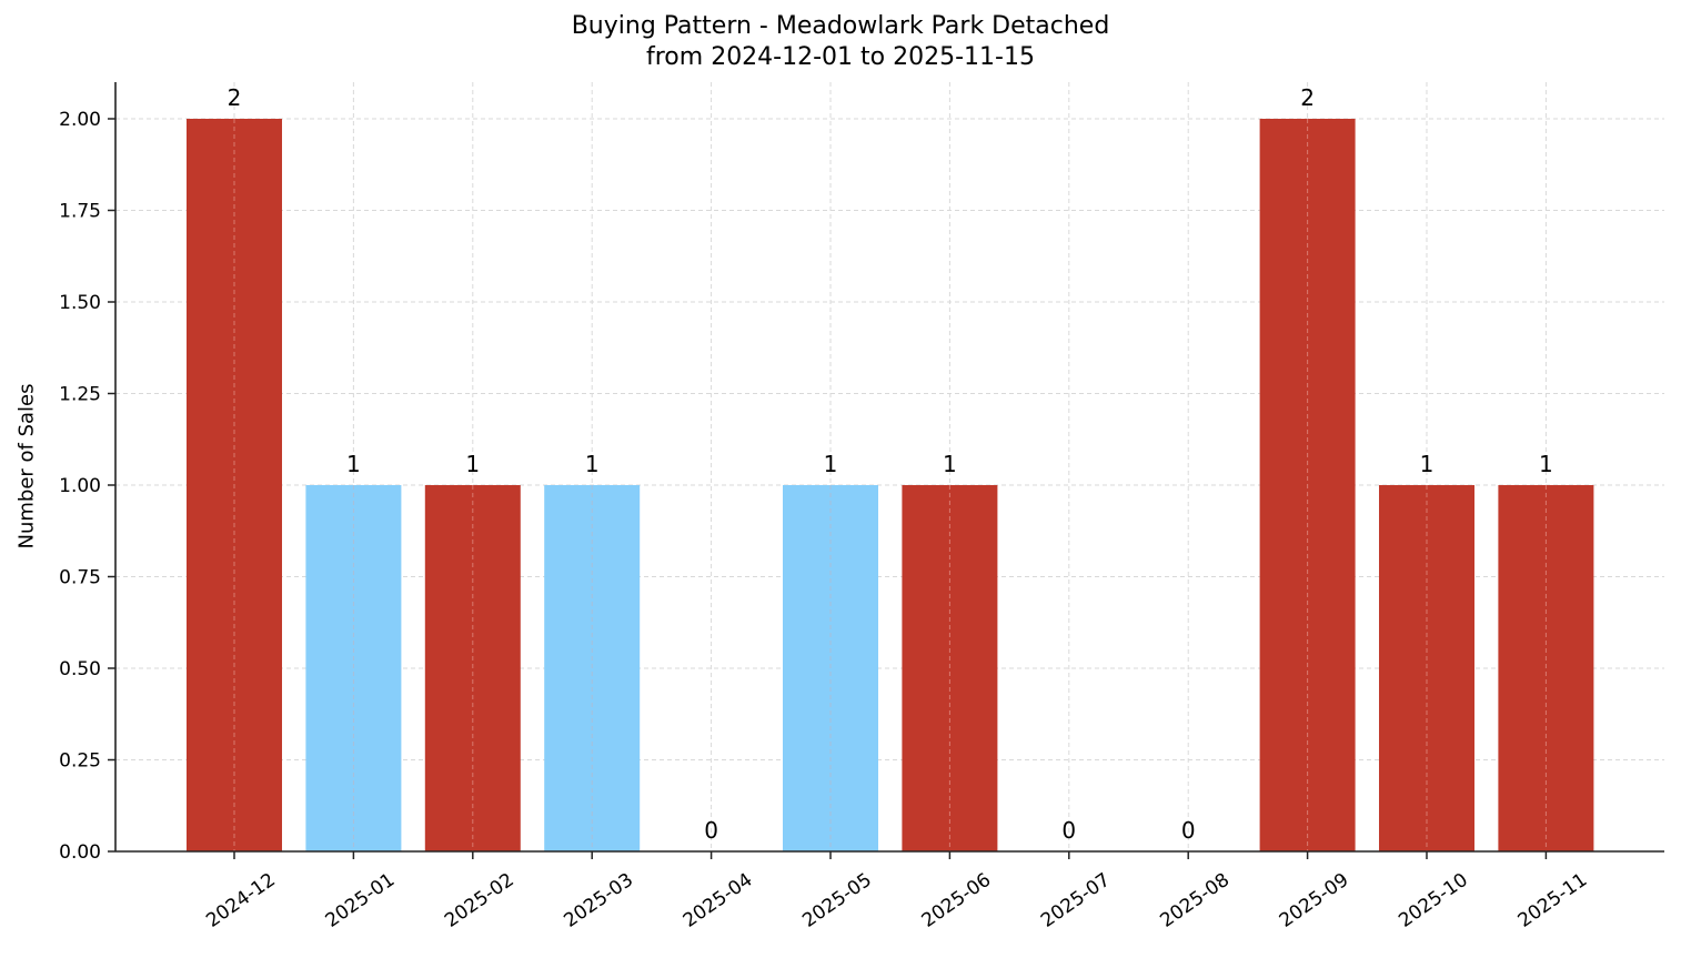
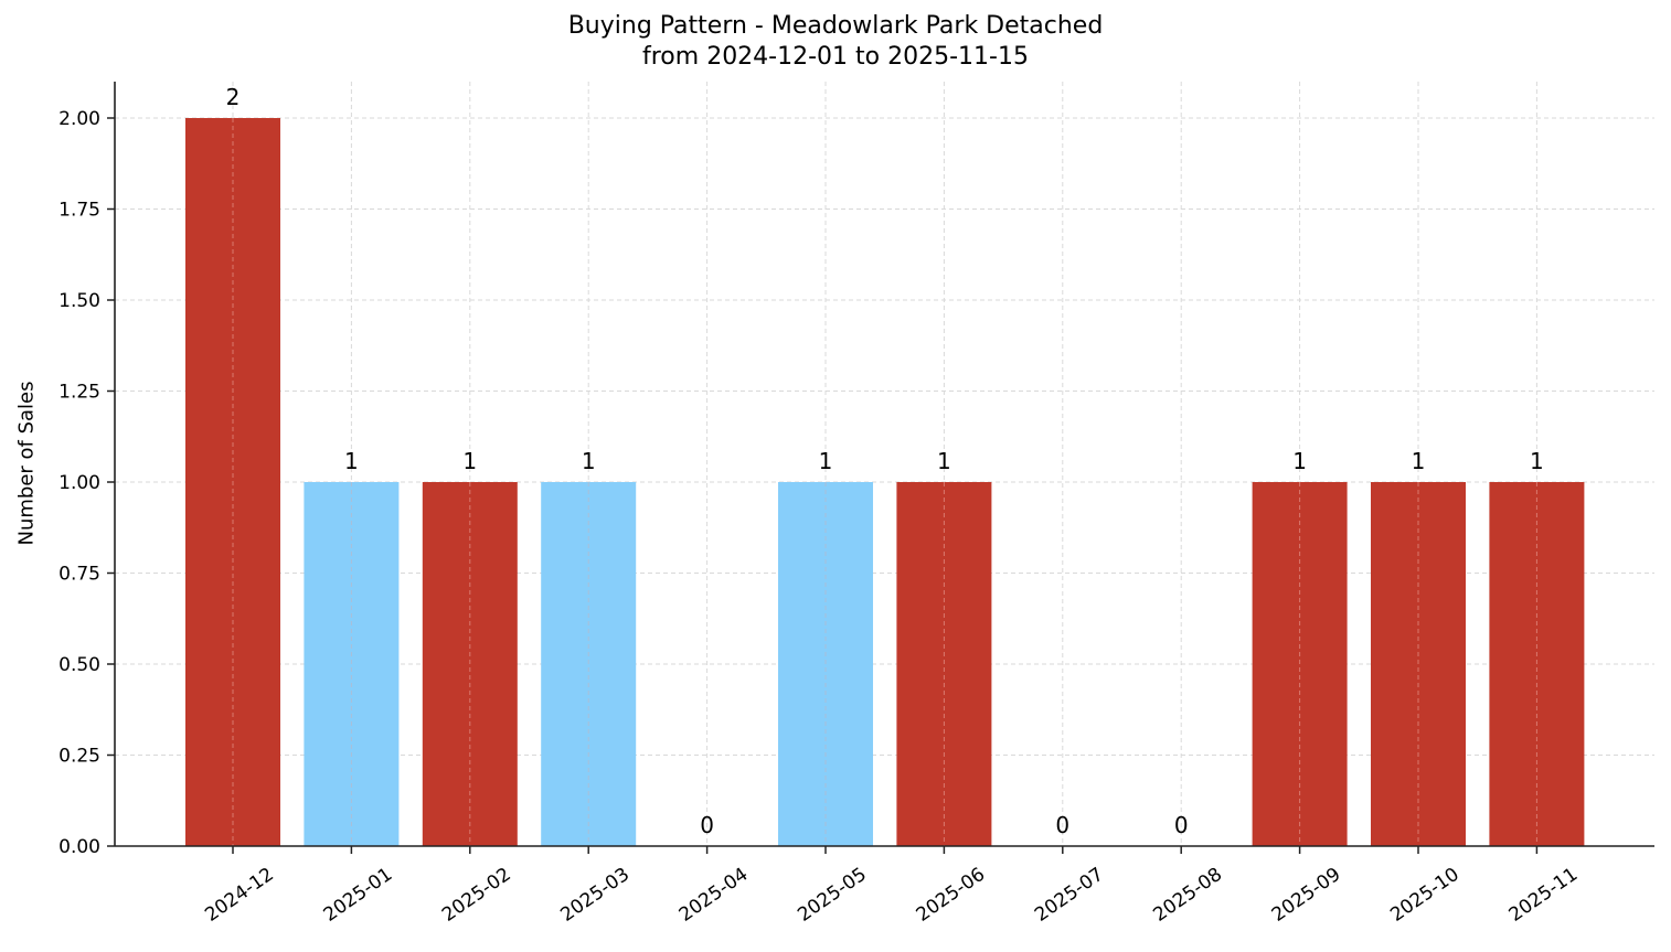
2025-09: 2 -> 1
